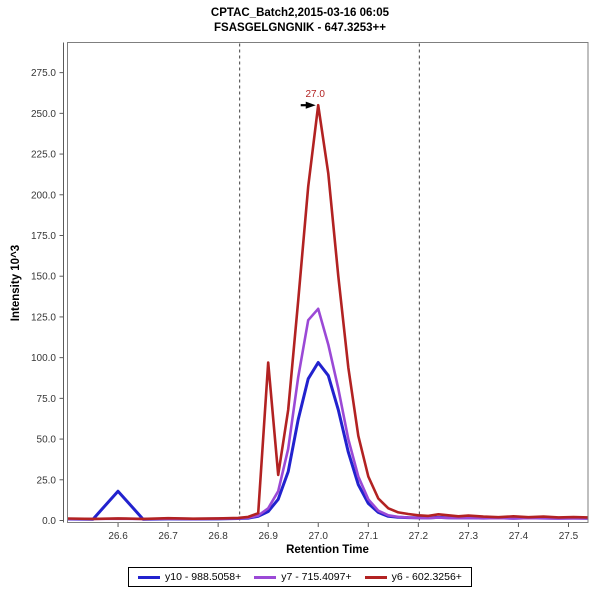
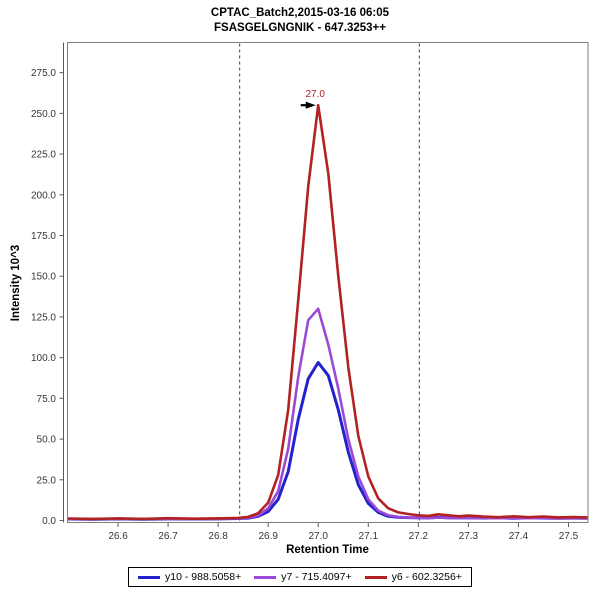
y10 - 988.5058+/26.6: 18 -> 1
y6 - 602.3256+/26.9: 97 -> 11
